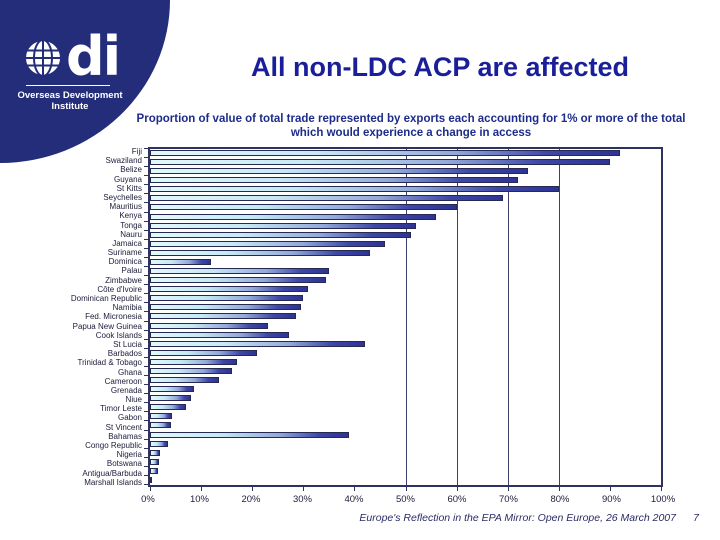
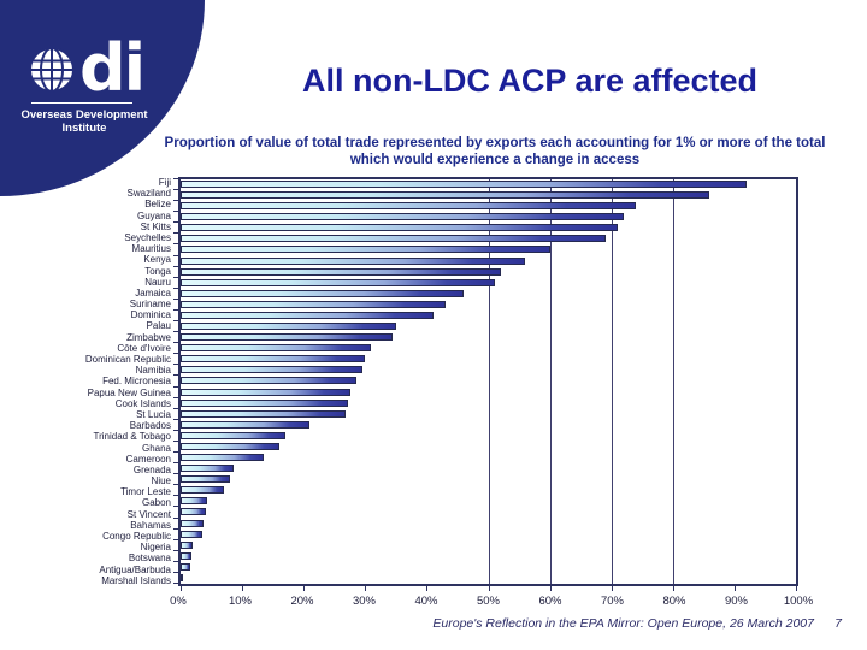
Swaziland: 90% -> 86%
St Kitts: 80% -> 71%
Dominica: 12% -> 41%
Papua New Guinea: 23% -> 28%
St Lucia: 42% -> 27%
Bahamas: 39% -> 4%
